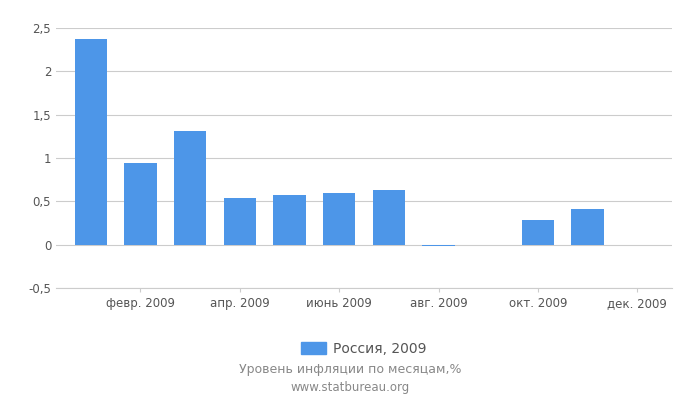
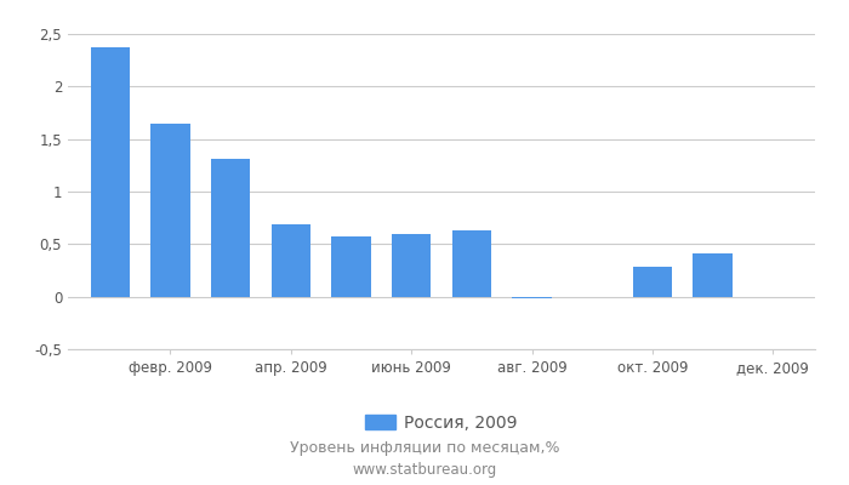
февр. 2009: 0,94 -> 1,65
апр. 2009: 0,54 -> 0,69
